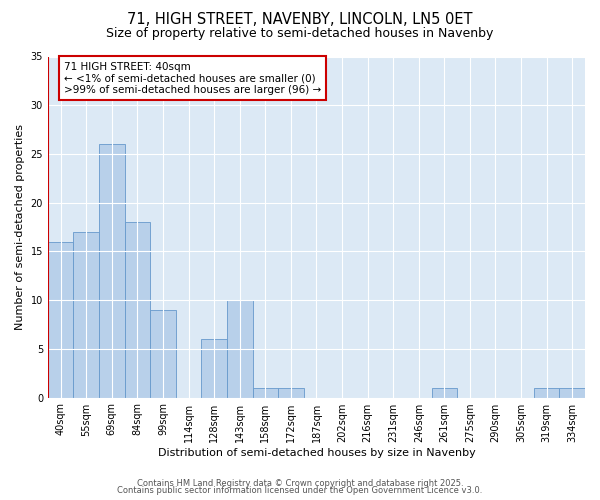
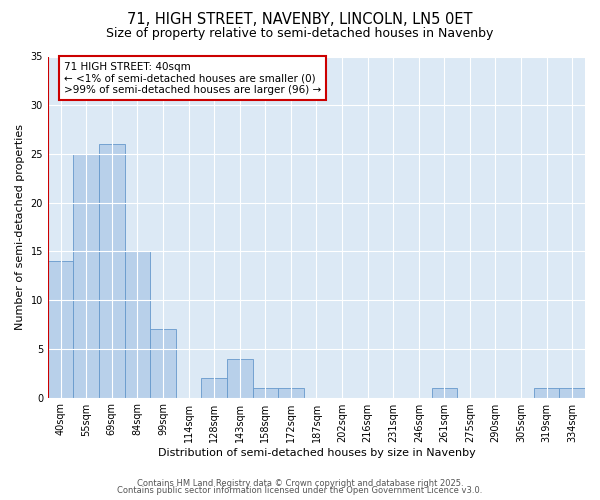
40sqm: 16 -> 14
55sqm: 17 -> 25
84sqm: 18 -> 15
99sqm: 9 -> 7
128sqm: 6 -> 2
143sqm: 10 -> 4
